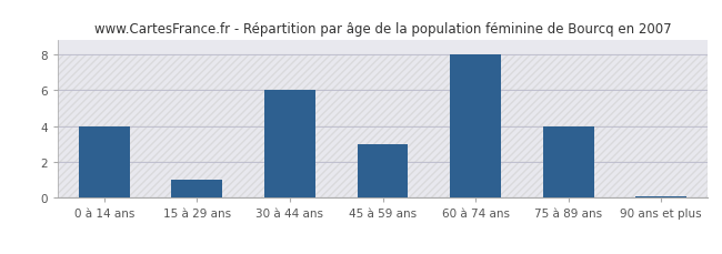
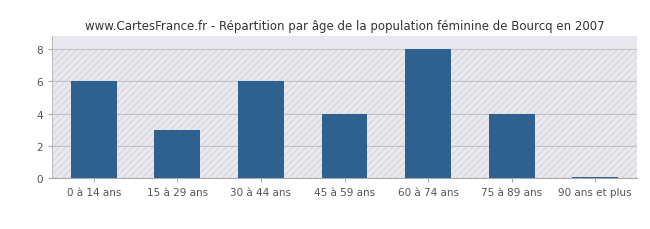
0 à 14 ans: 4.0 -> 6.0
15 à 29 ans: 1.0 -> 3.0
45 à 59 ans: 3.0 -> 4.0
